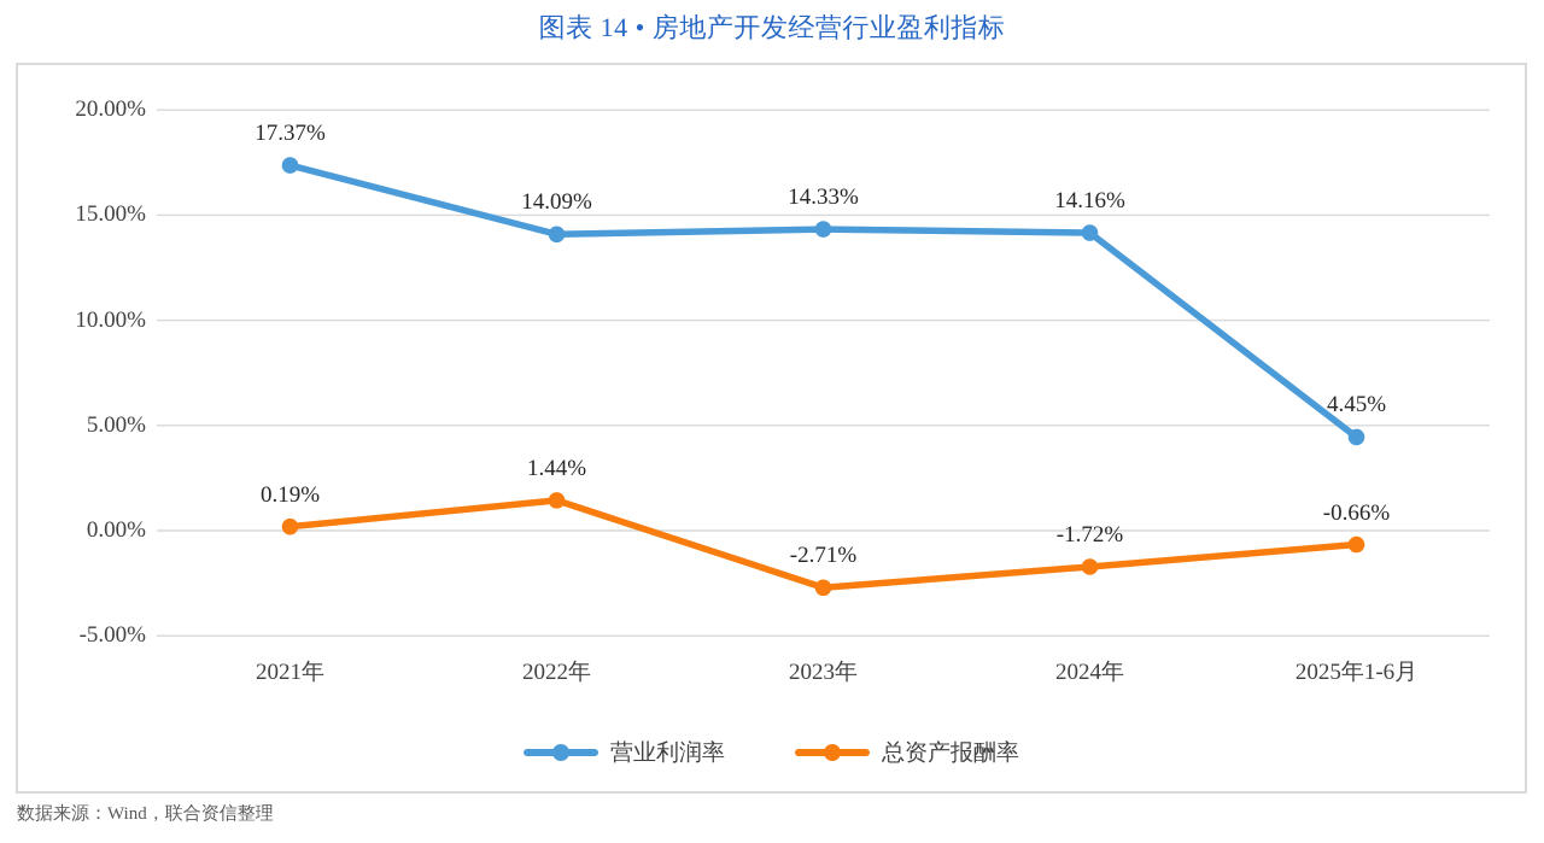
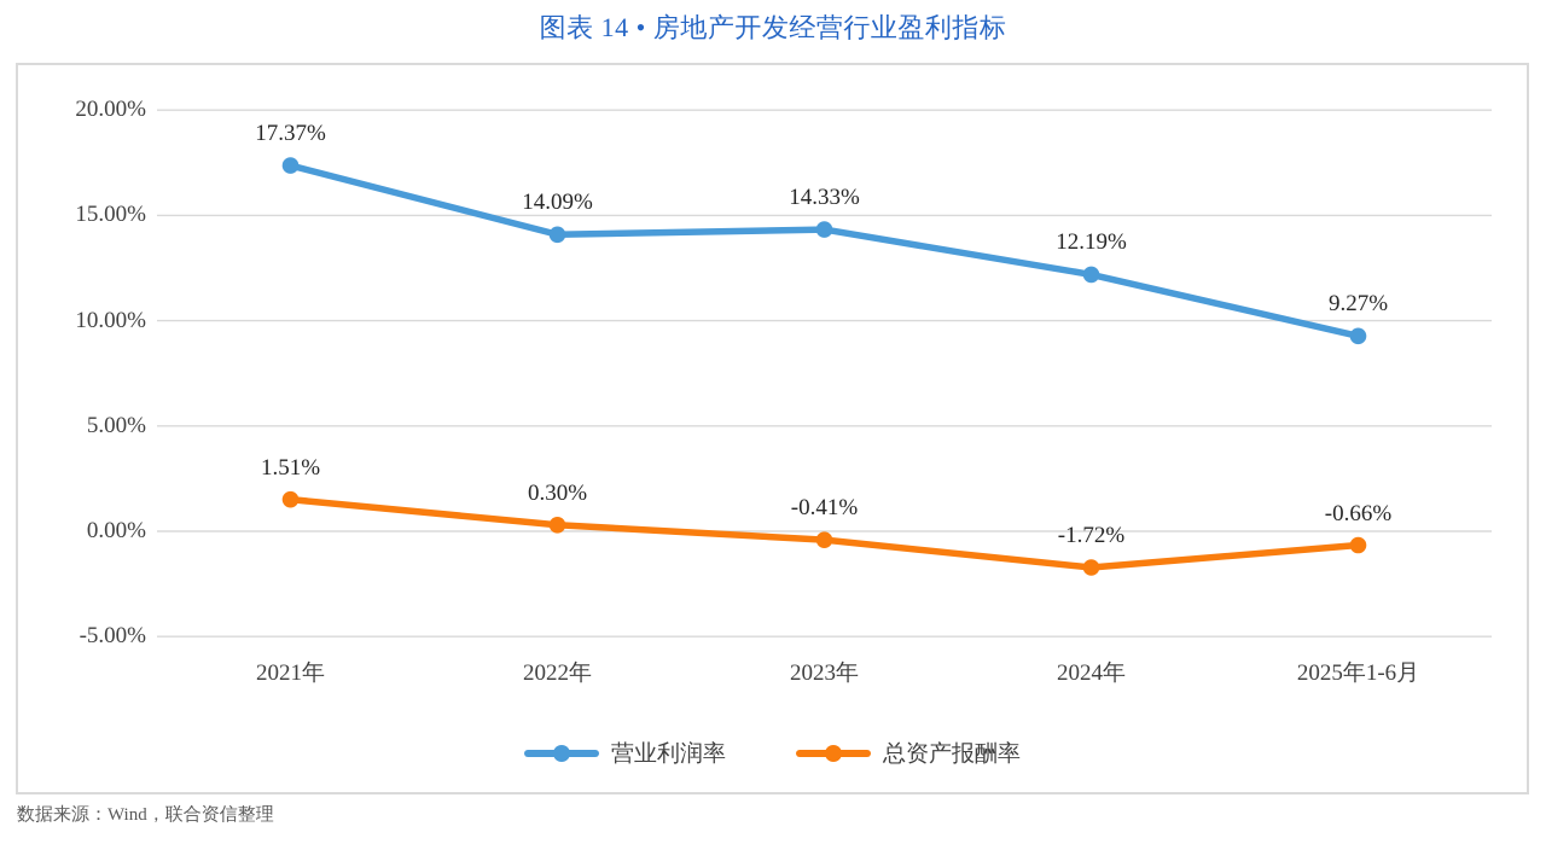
总资产报酬率/2021年: 0.19% -> 1.51%
总资产报酬率/2022年: 1.44% -> 0.30%
总资产报酬率/2023年: -2.71% -> -0.41%
营业利润率/2024年: 14.16% -> 12.19%
营业利润率/2025年1-6月: 4.45% -> 9.27%
